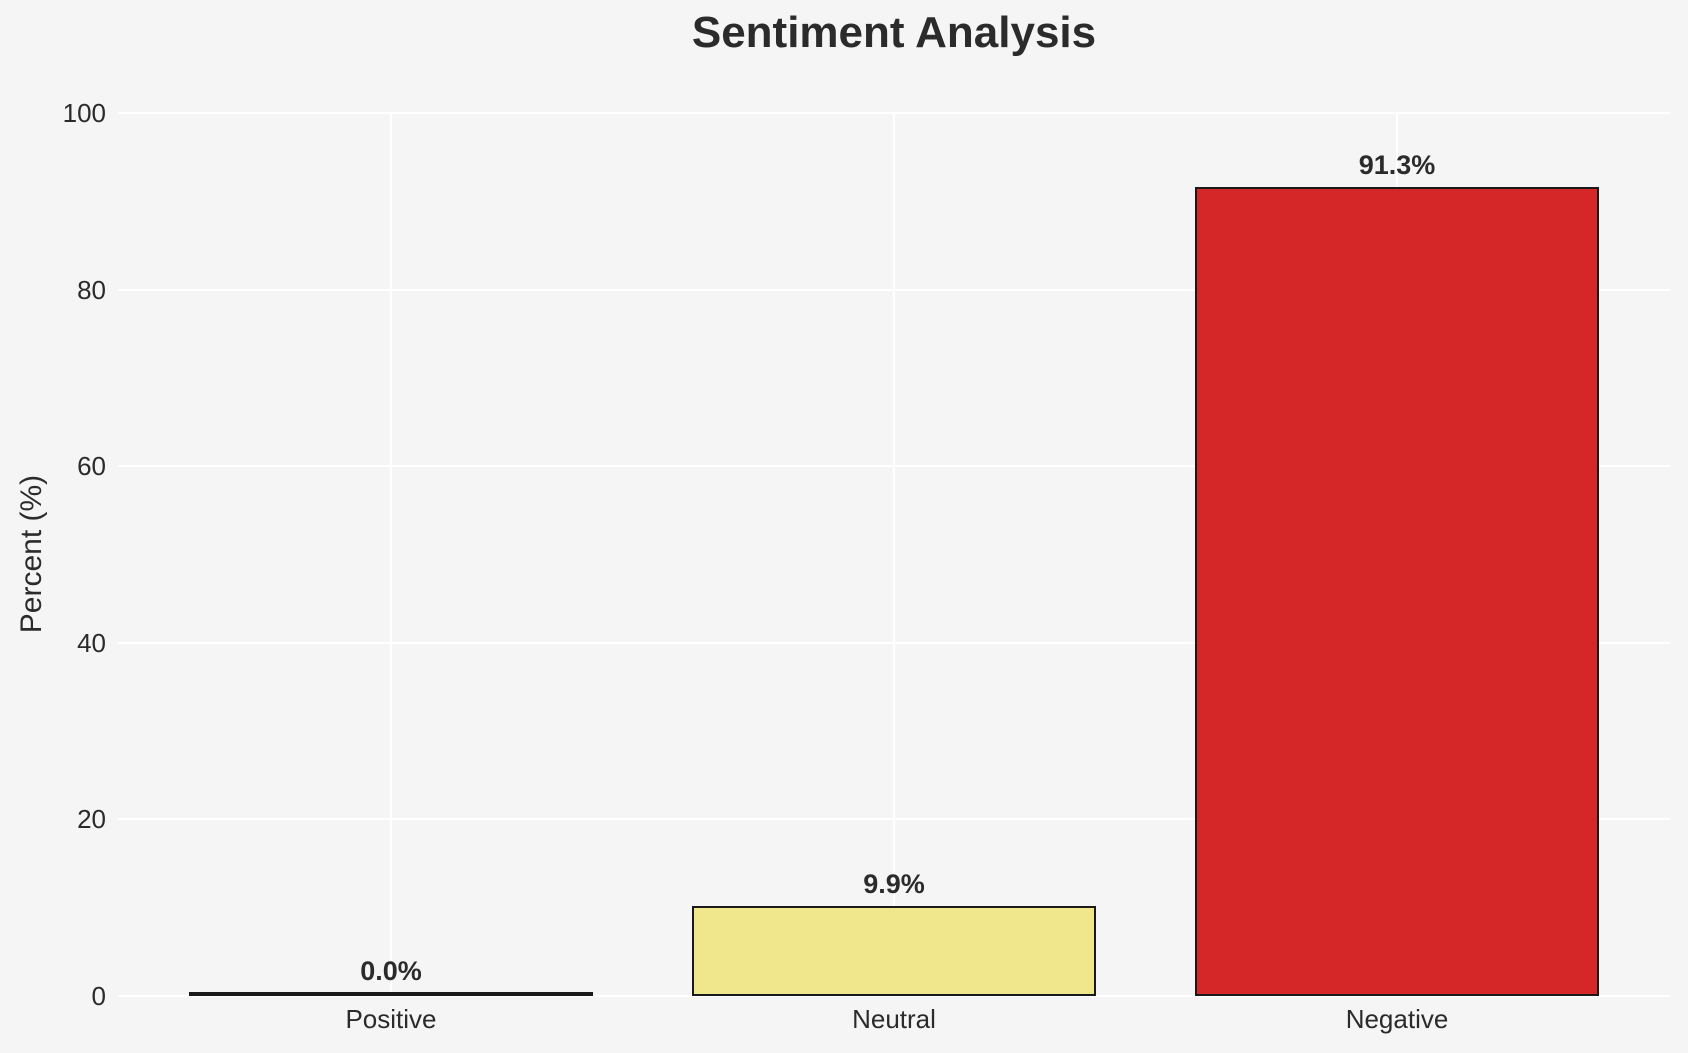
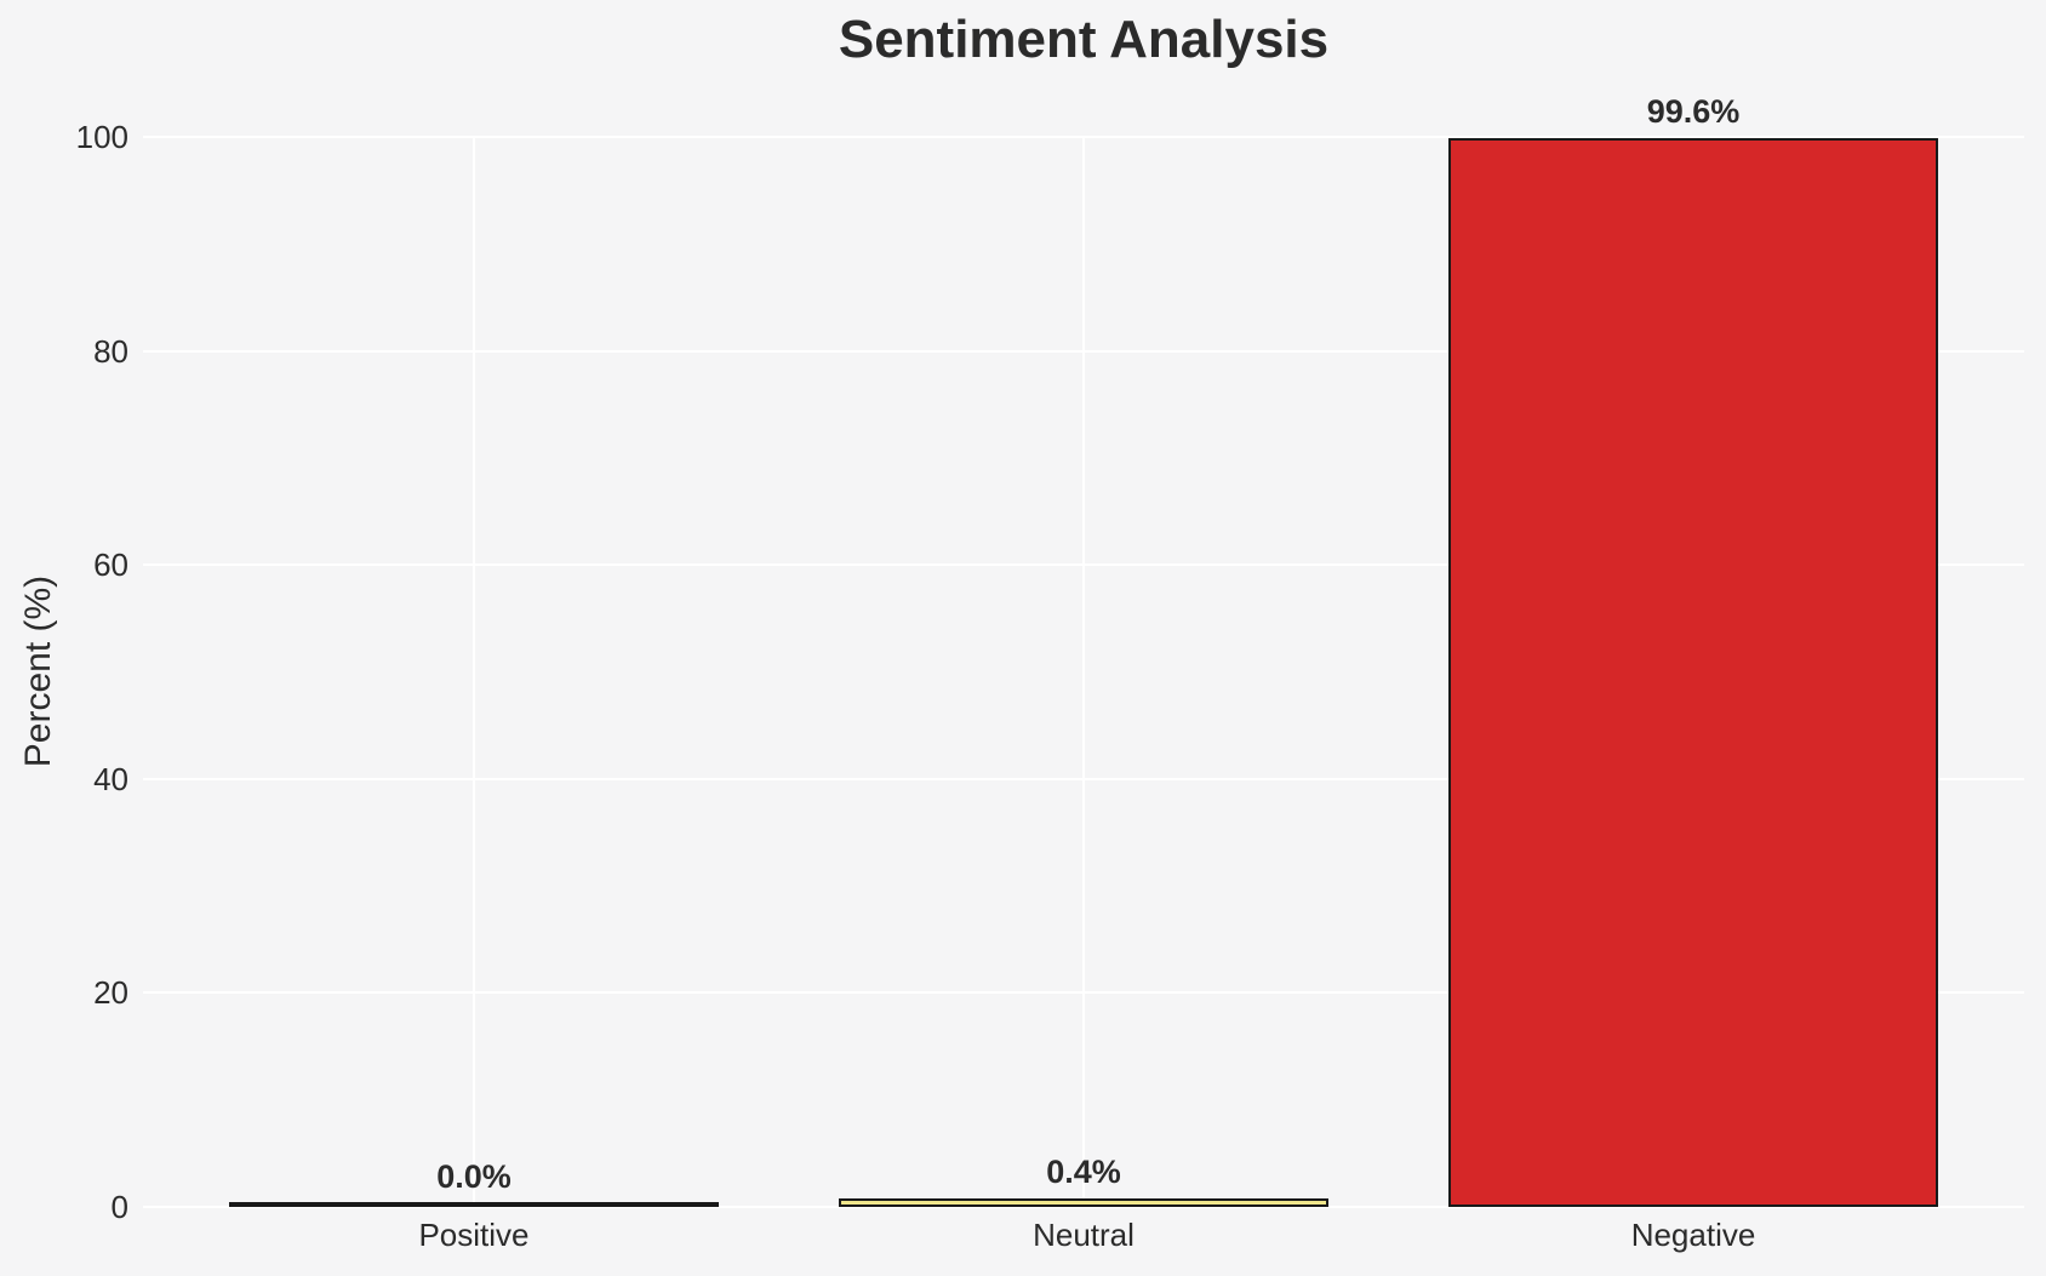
Neutral: 9.9% -> 0.4%
Negative: 91.3% -> 99.6%
